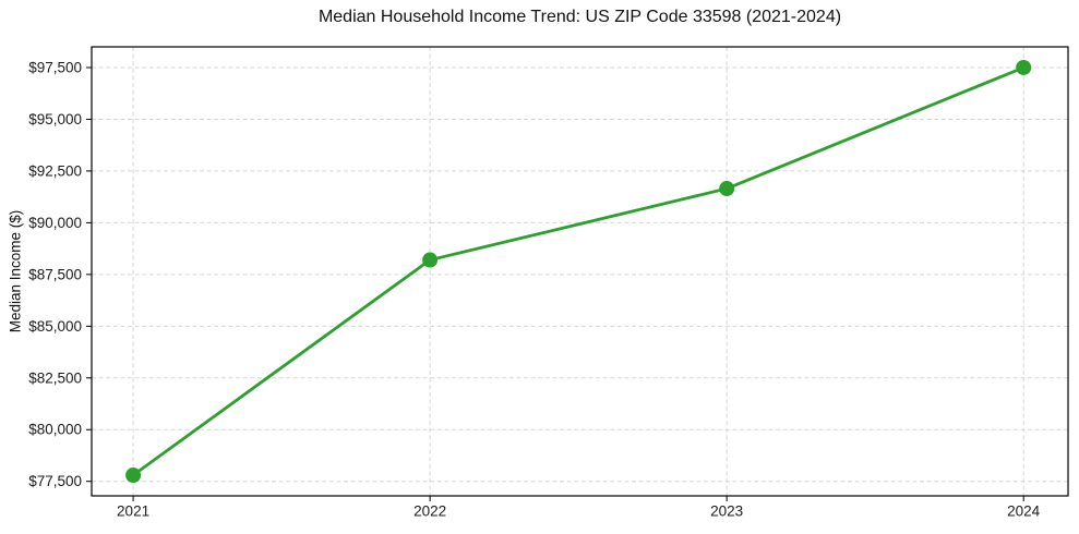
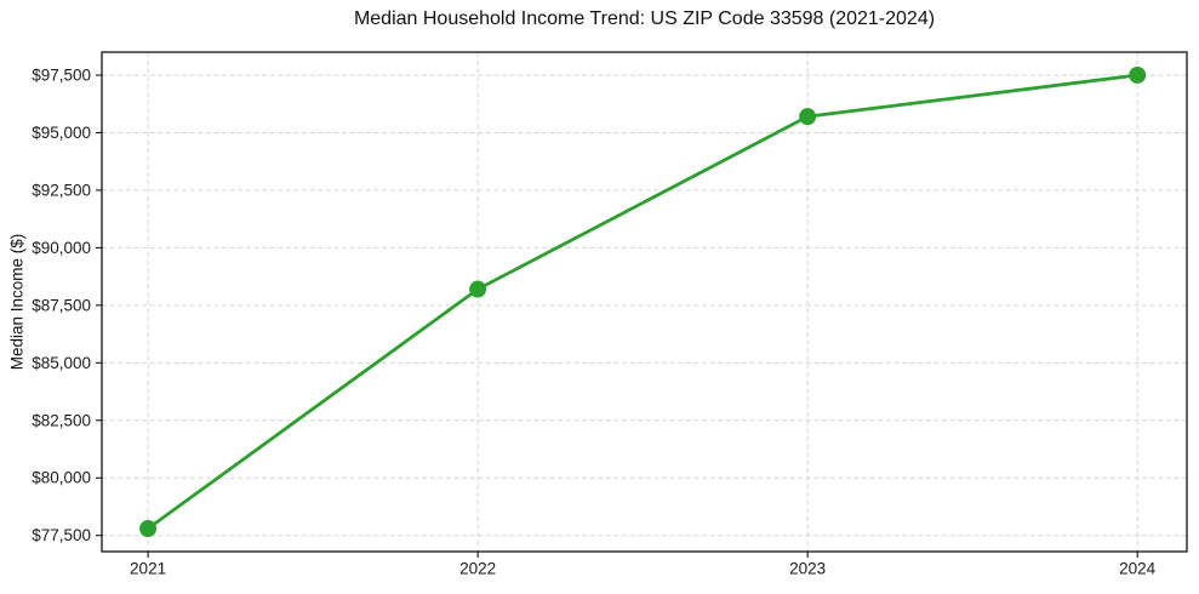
2023: $91600 -> $95700
